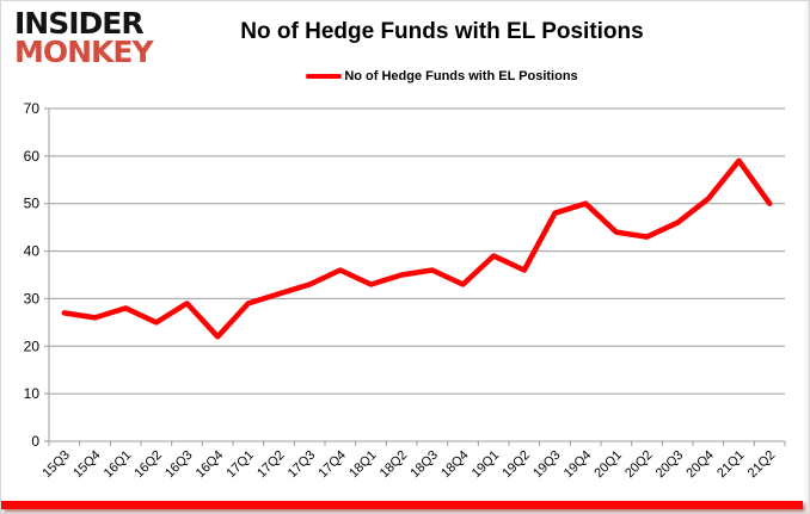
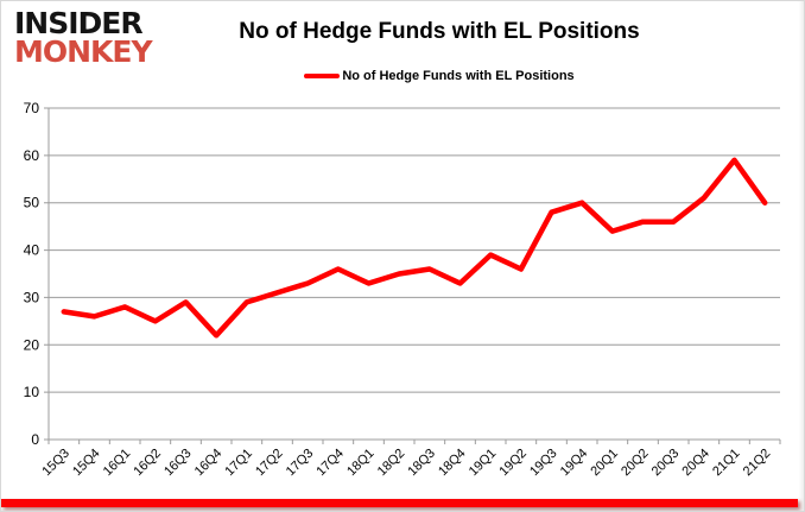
20Q2: 43 -> 46
